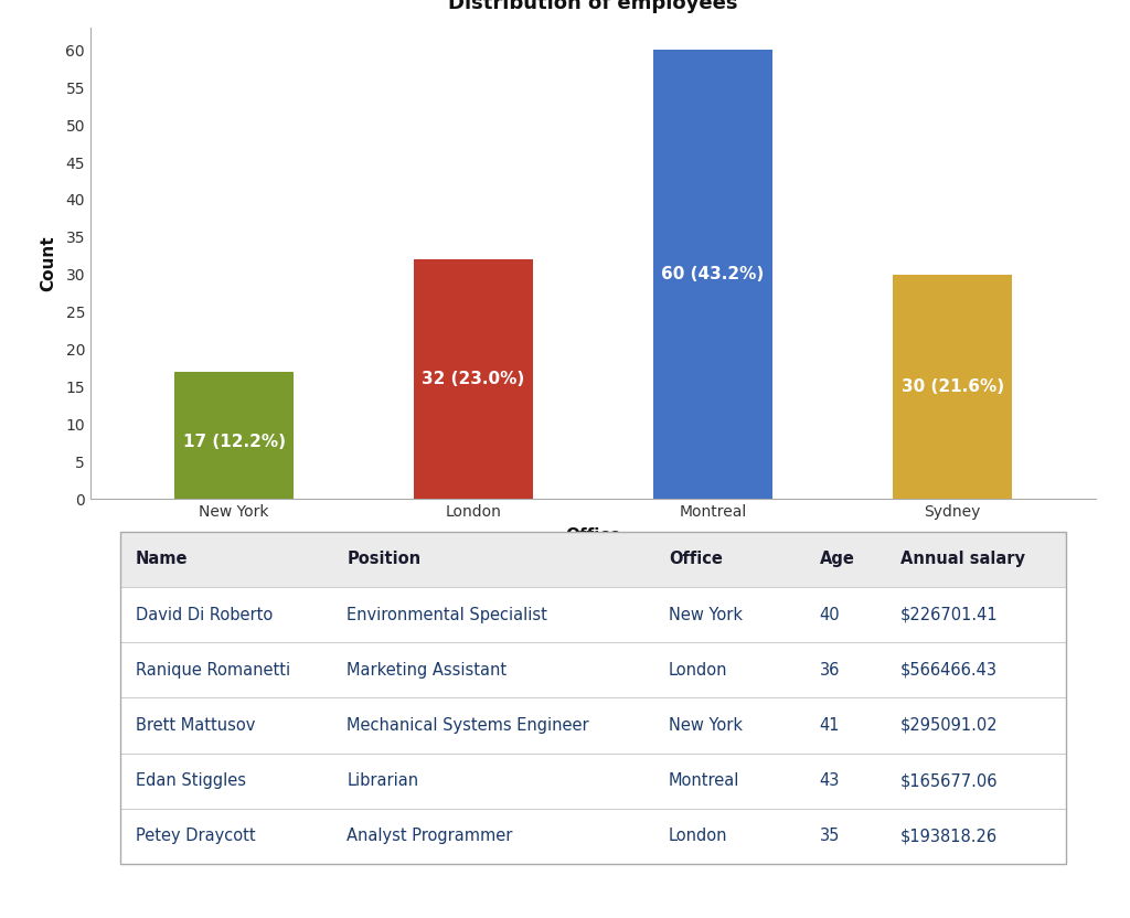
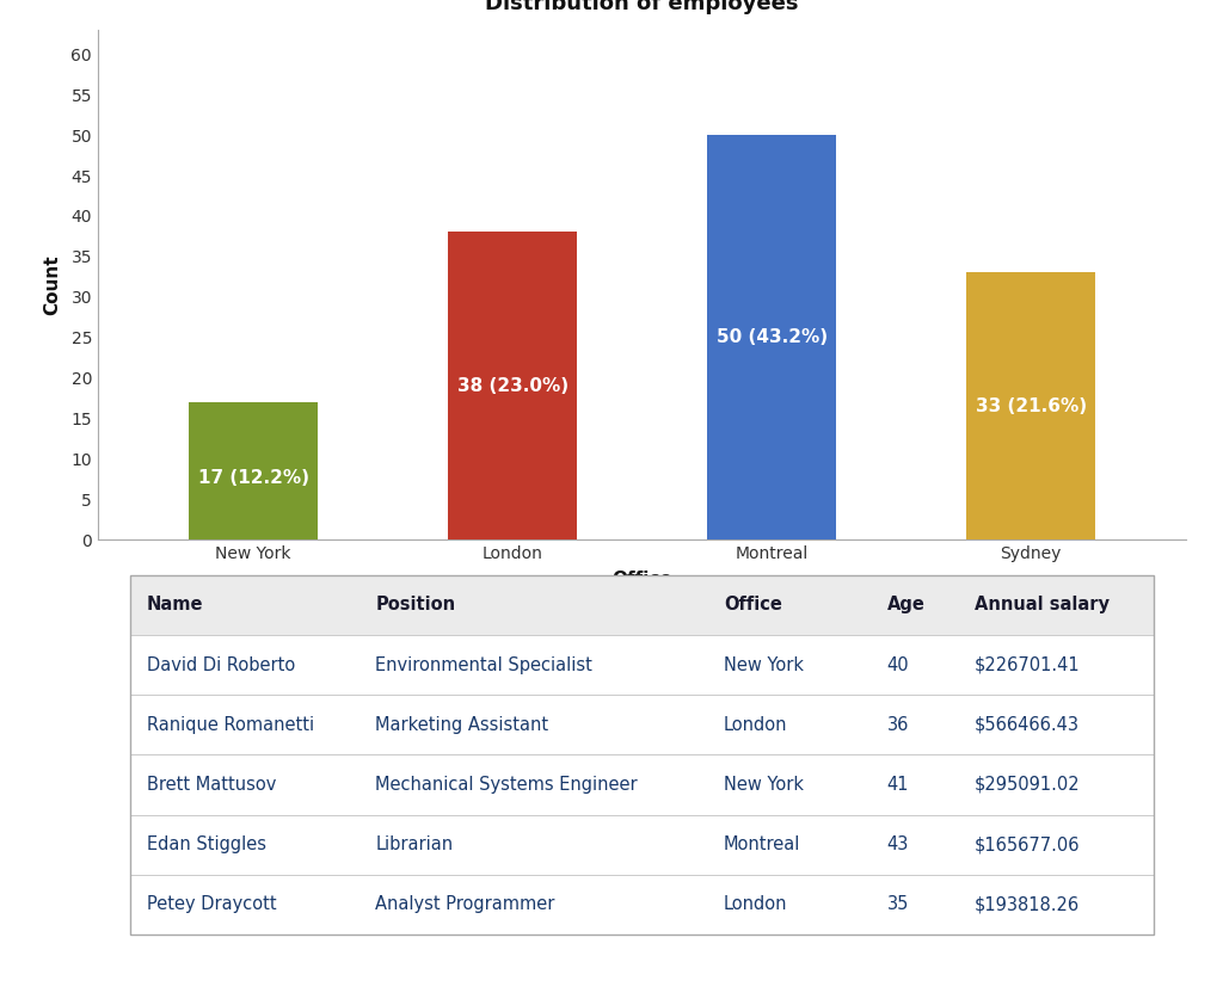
London: 32 -> 38
Montreal: 60 -> 50
Sydney: 30 -> 33
